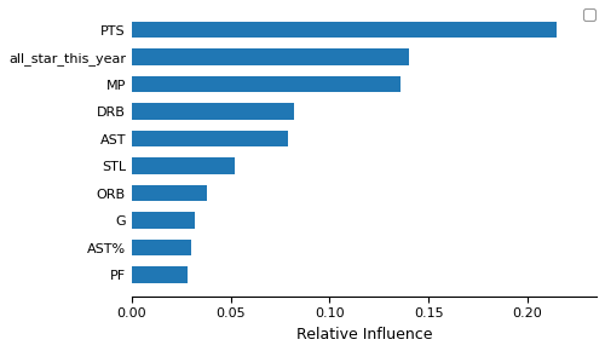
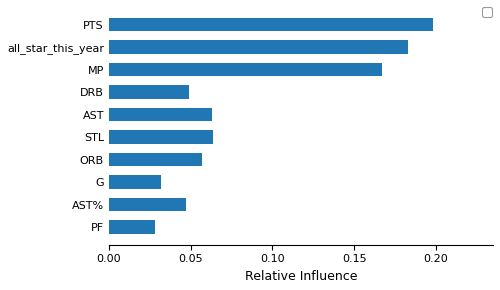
PTS: 0.215 -> 0.198
all_star_this_year: 0.140 -> 0.183
MP: 0.136 -> 0.167
DRB: 0.082 -> 0.049
AST: 0.079 -> 0.063
STL: 0.052 -> 0.064
ORB: 0.038 -> 0.057
AST%: 0.030 -> 0.047
